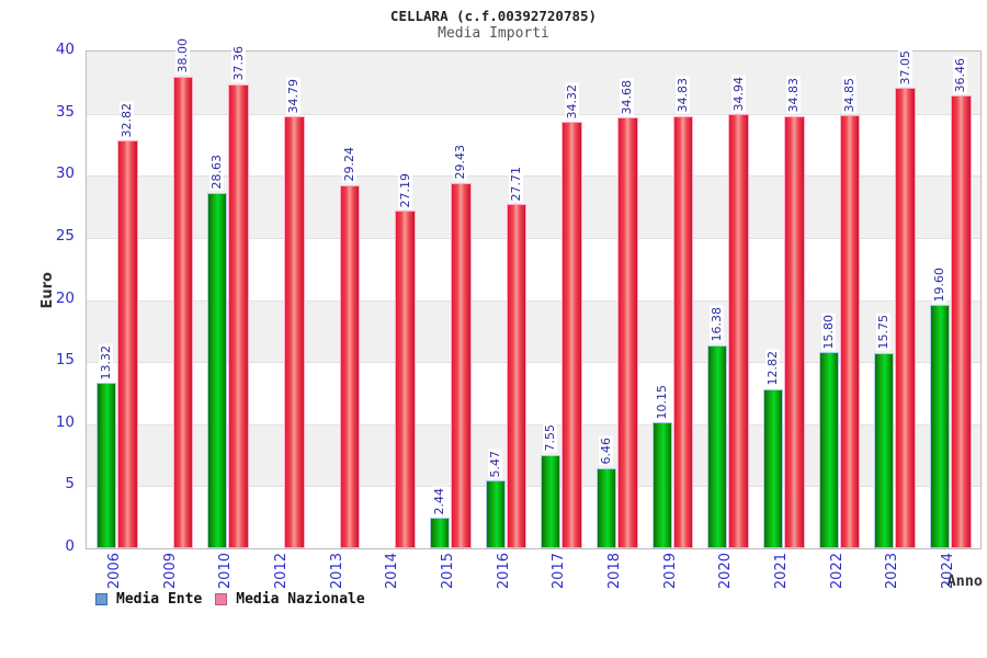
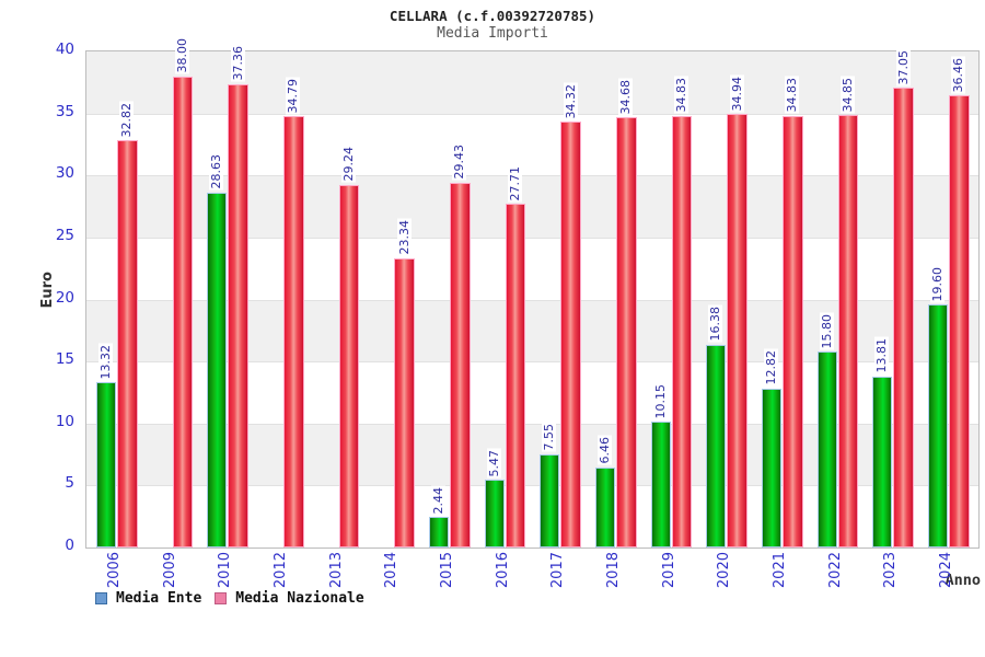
Media Nazionale/2014: 27.19 -> 23.34
Media Ente/2023: 15.75 -> 13.81
